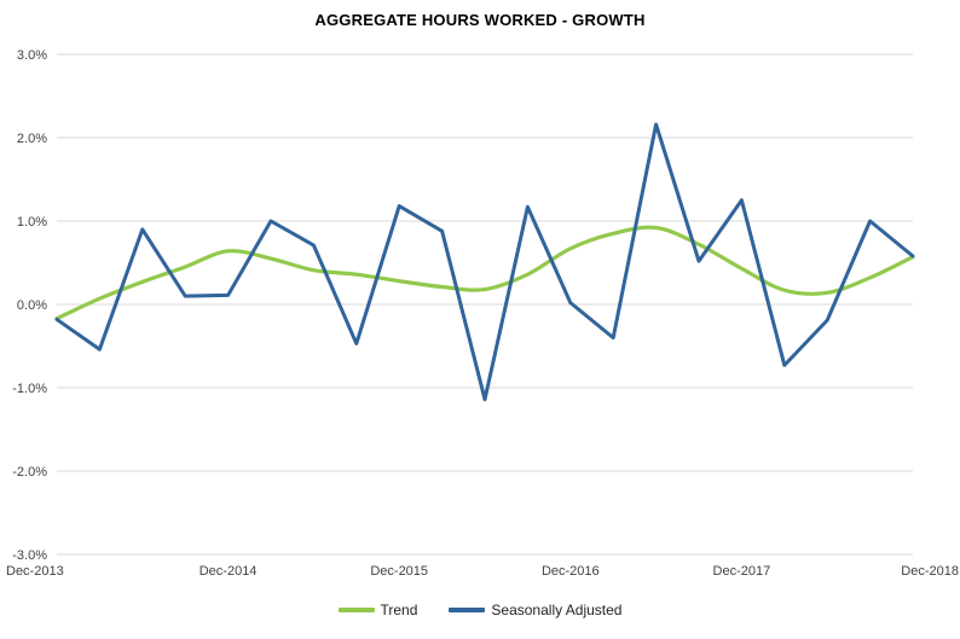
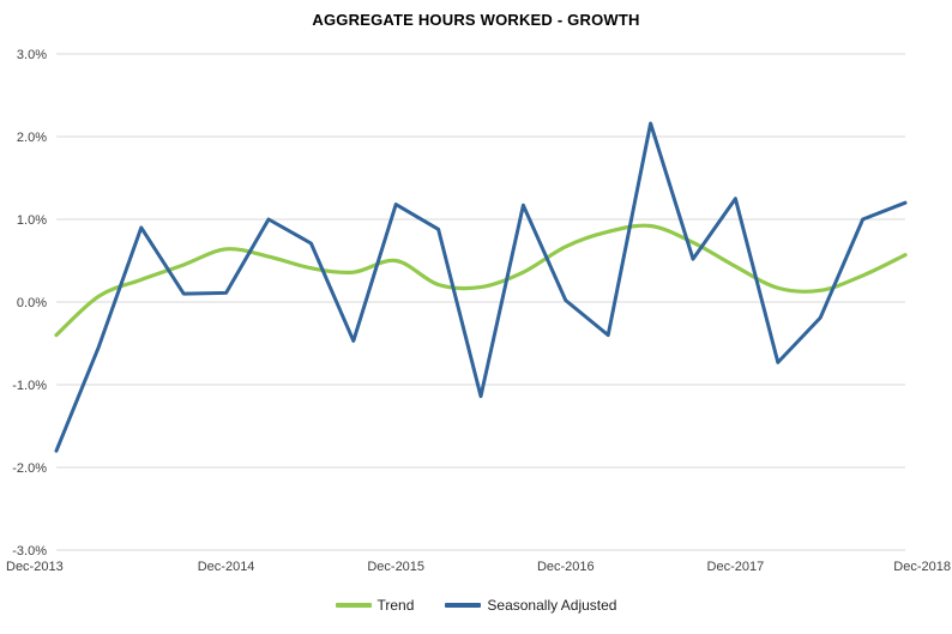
Trend/Dec-2013: -0.2% -> -0.4%
Seasonally Adjusted/Dec-2013: -0.2% -> -1.8%
Trend/Dec-2015: 0.3% -> 0.5%
Seasonally Adjusted/Dec-2018: 0.6% -> 1.2%
